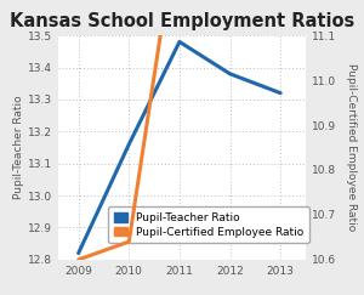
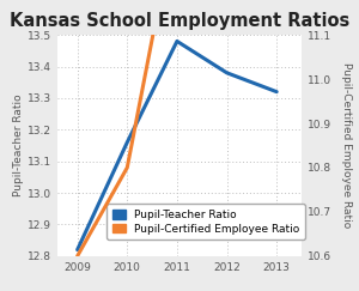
Pupil-Certified Employee Ratio/2010: 10.64 -> 10.80
